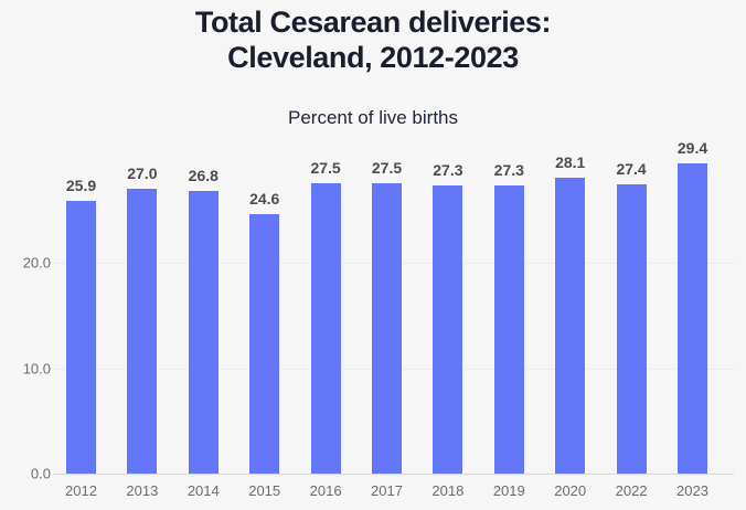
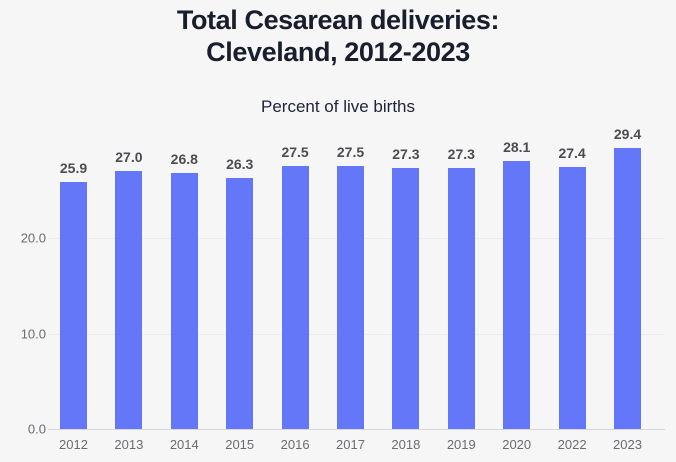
2015: 24.6 -> 26.3
